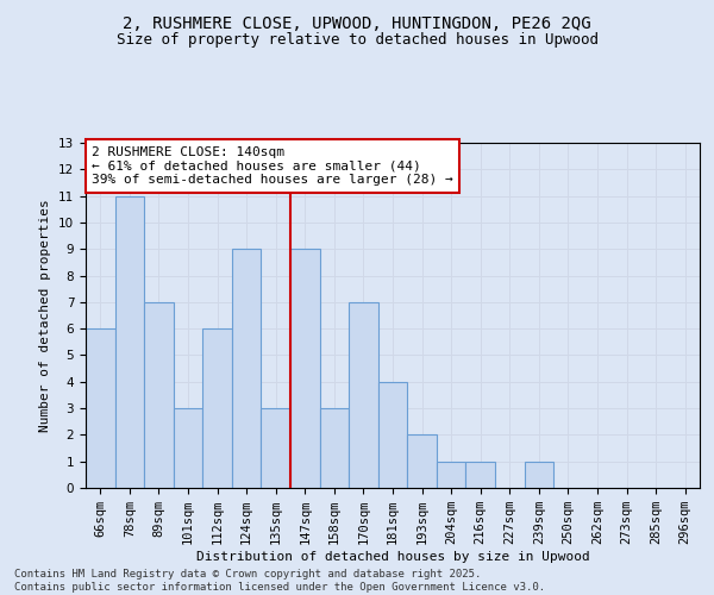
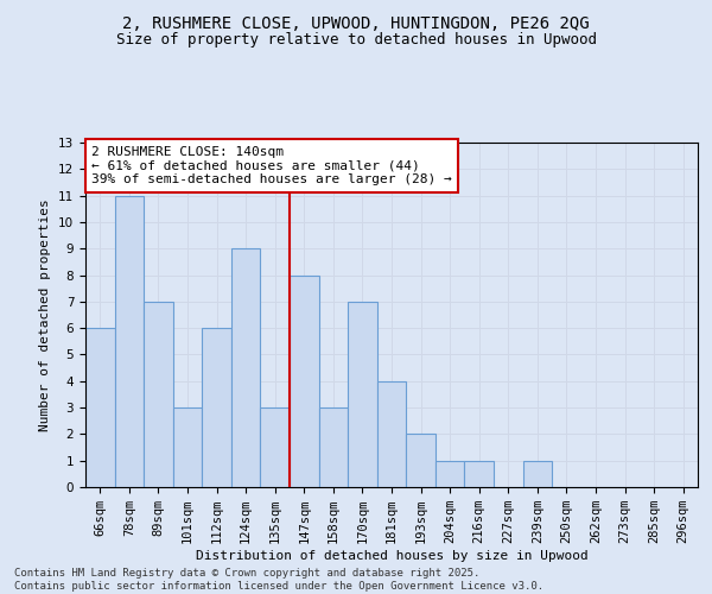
147sqm: 9 -> 8
